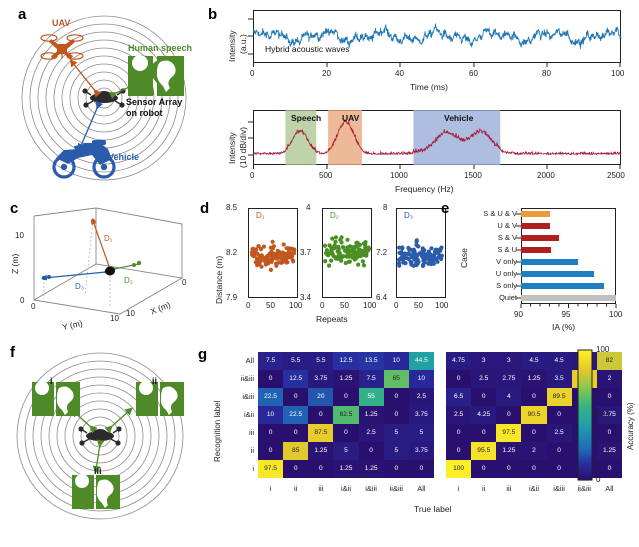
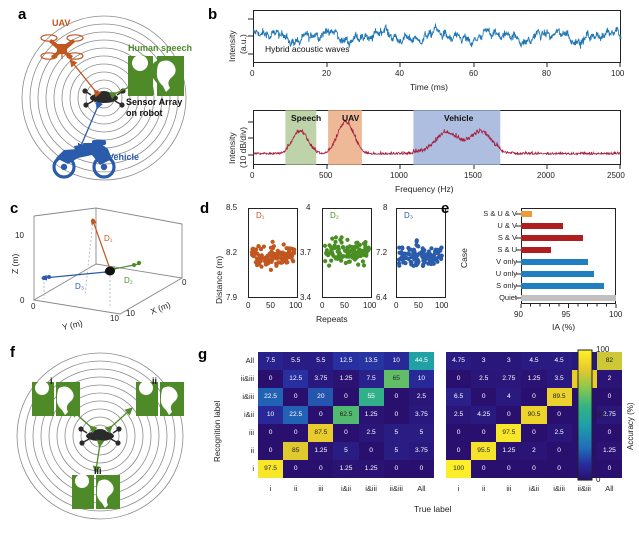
S & U & V: 93 -> 91
U & V: 93 -> 94
S & V: 94 -> 96
V only: 96 -> 97
